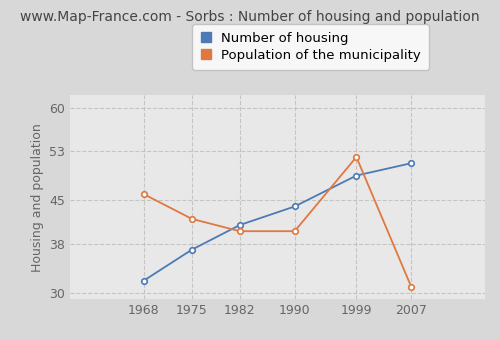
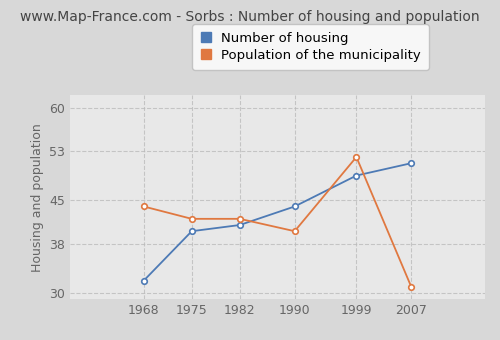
Population of the municipality/1968: 46 -> 44
Number of housing/1975: 37 -> 40
Population of the municipality/1982: 40 -> 42
